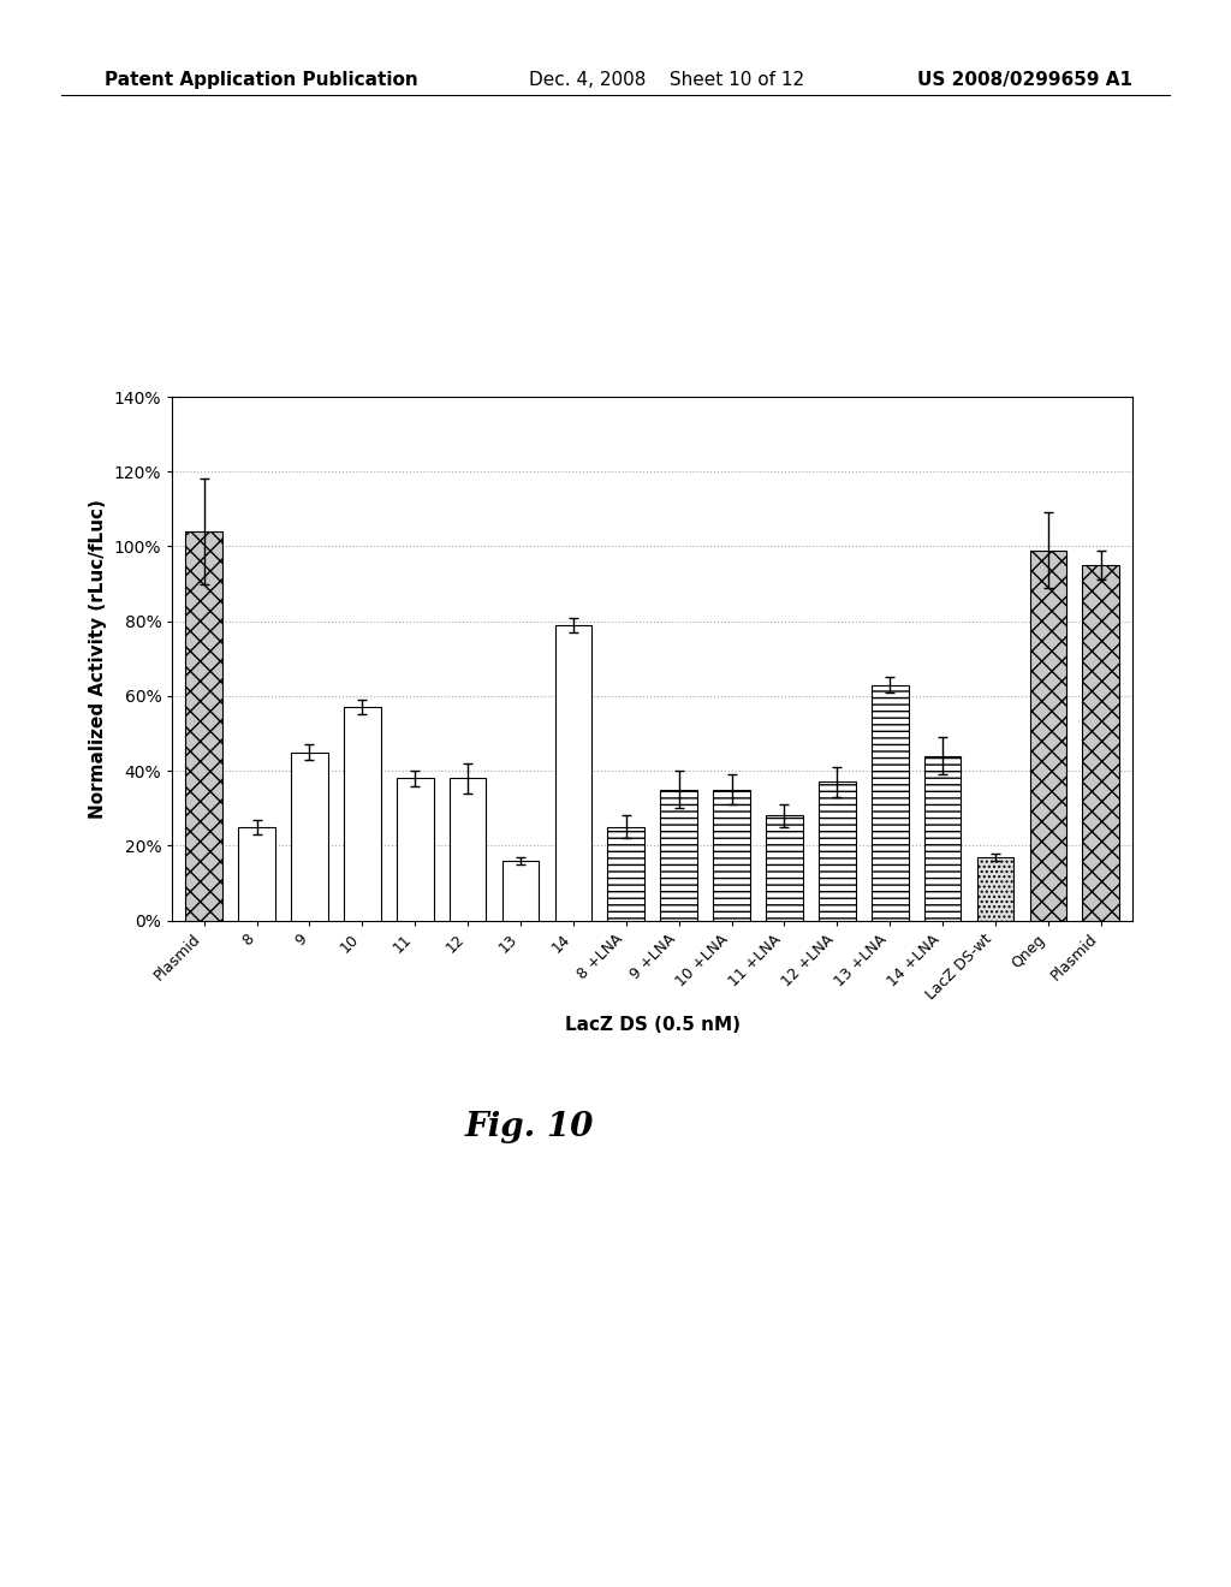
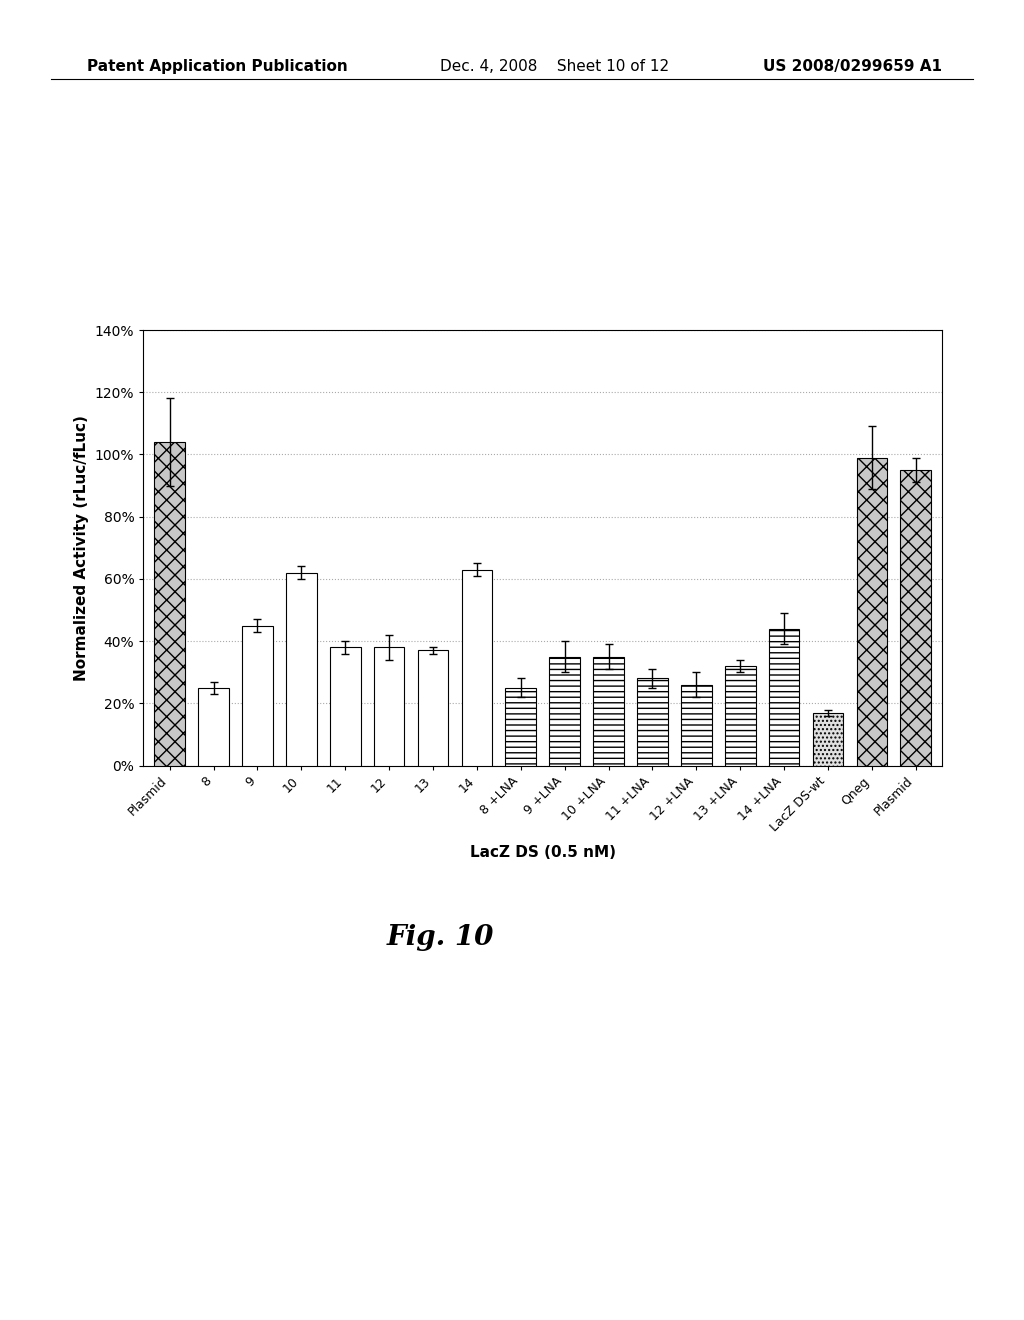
10: 57% -> 62%
13: 16% -> 37%
14: 79% -> 63%
12 +LNA: 37% -> 26%
13 +LNA: 63% -> 32%
